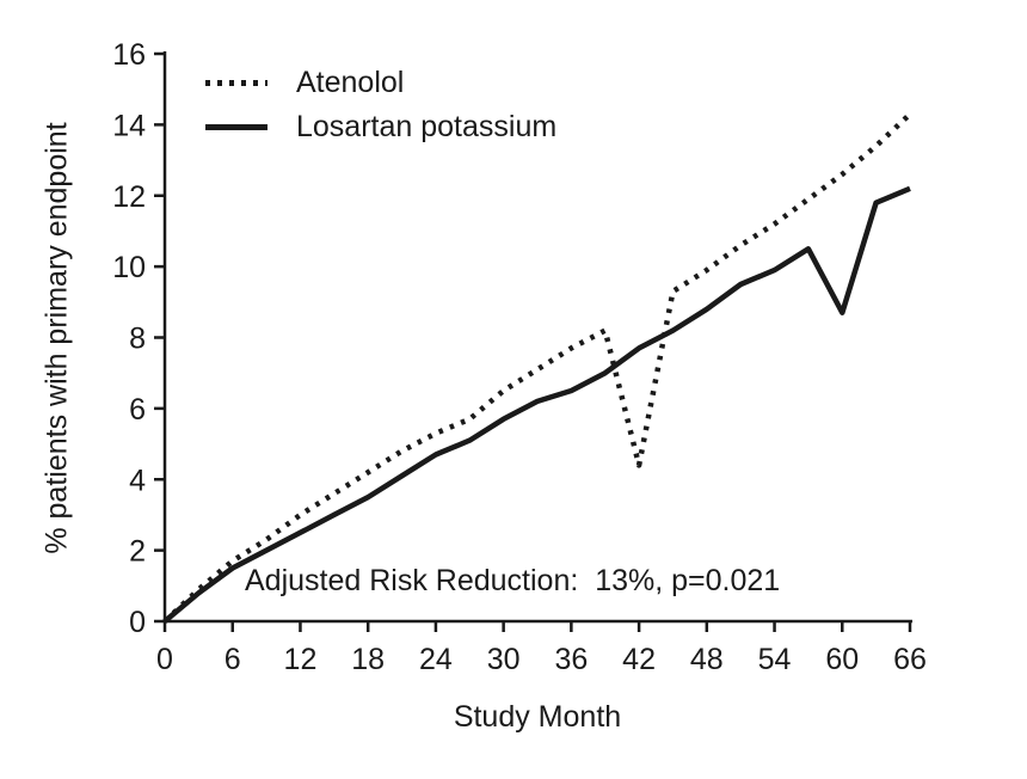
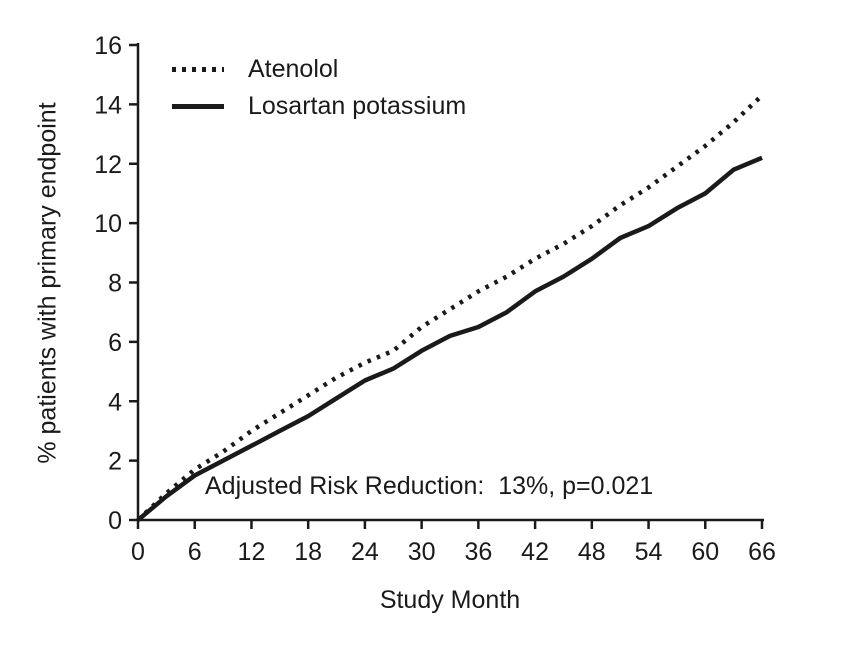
Atenolol/42: 4.4 -> 8.8
Losartan potassium/60: 8.7 -> 11.0
